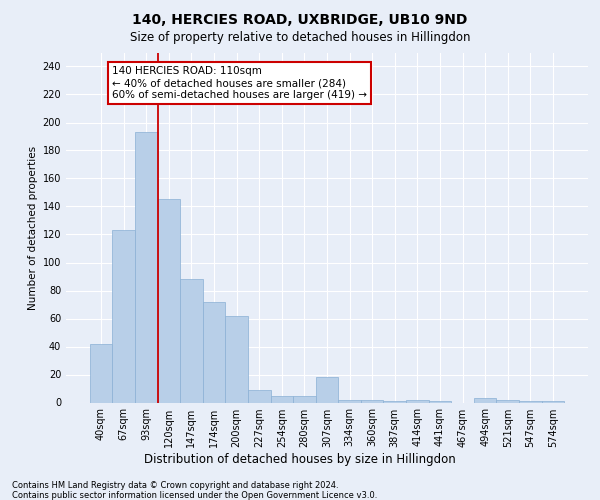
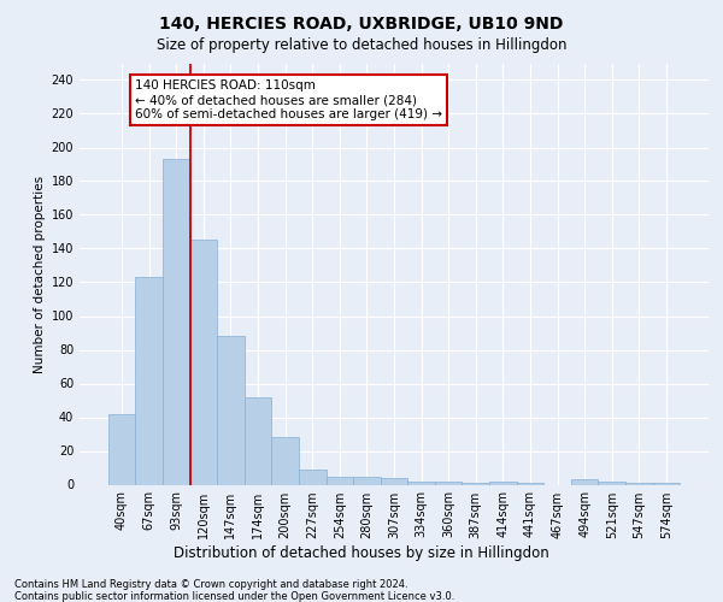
174sqm: 72 -> 52
200sqm: 62 -> 28
307sqm: 18 -> 4
